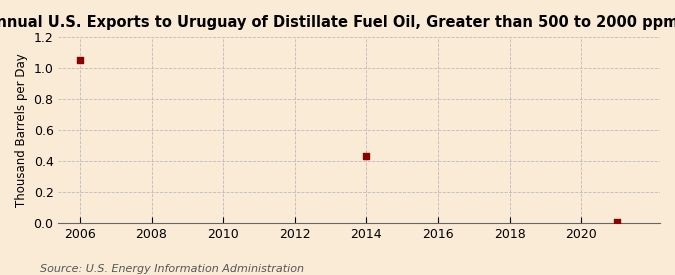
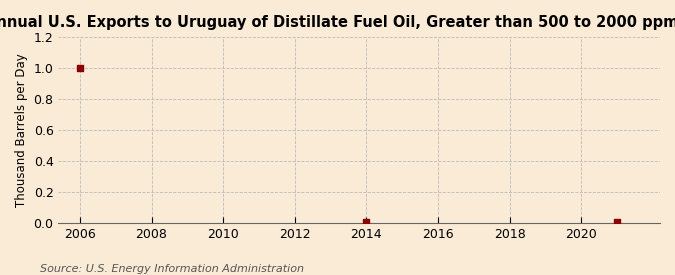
2006: 1.05 -> 1.00
2014: 0.43 -> 0.00
